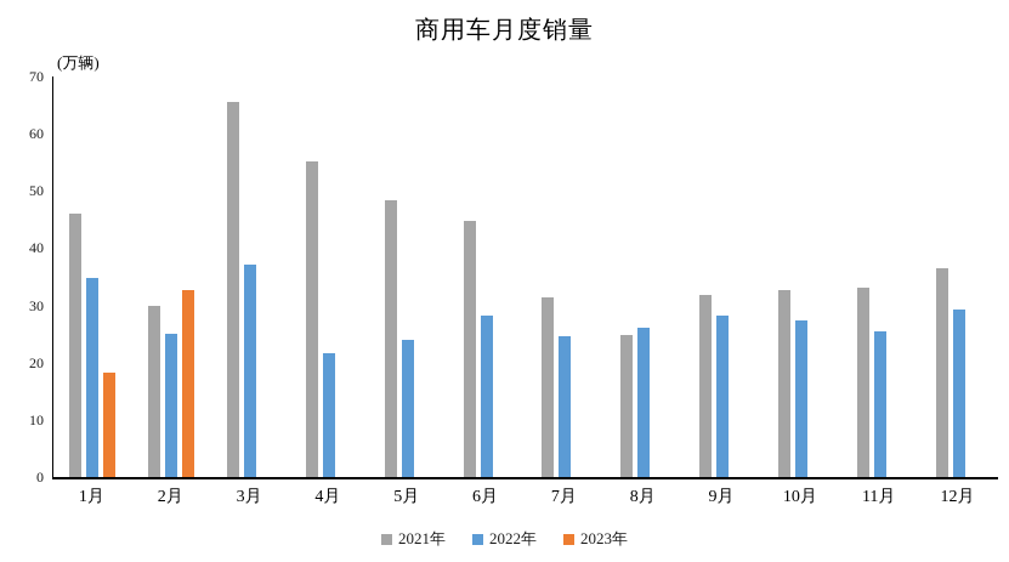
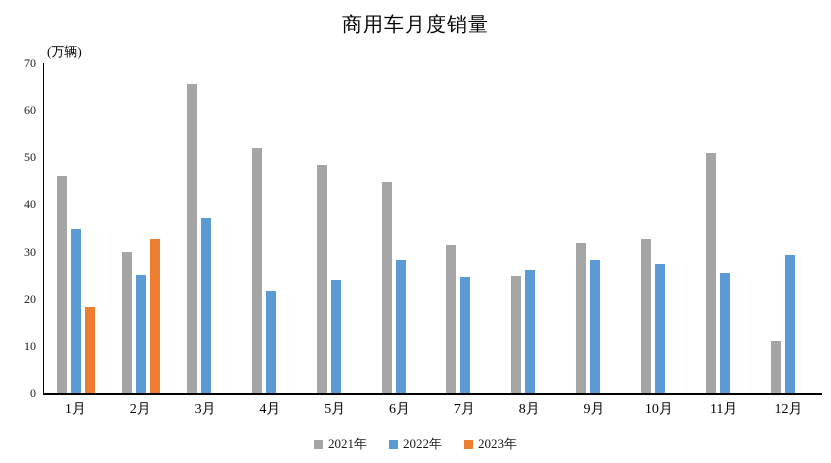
2021年/4月: 55 -> 52
2021年/11月: 33 -> 51
2021年/12月: 36 -> 11
